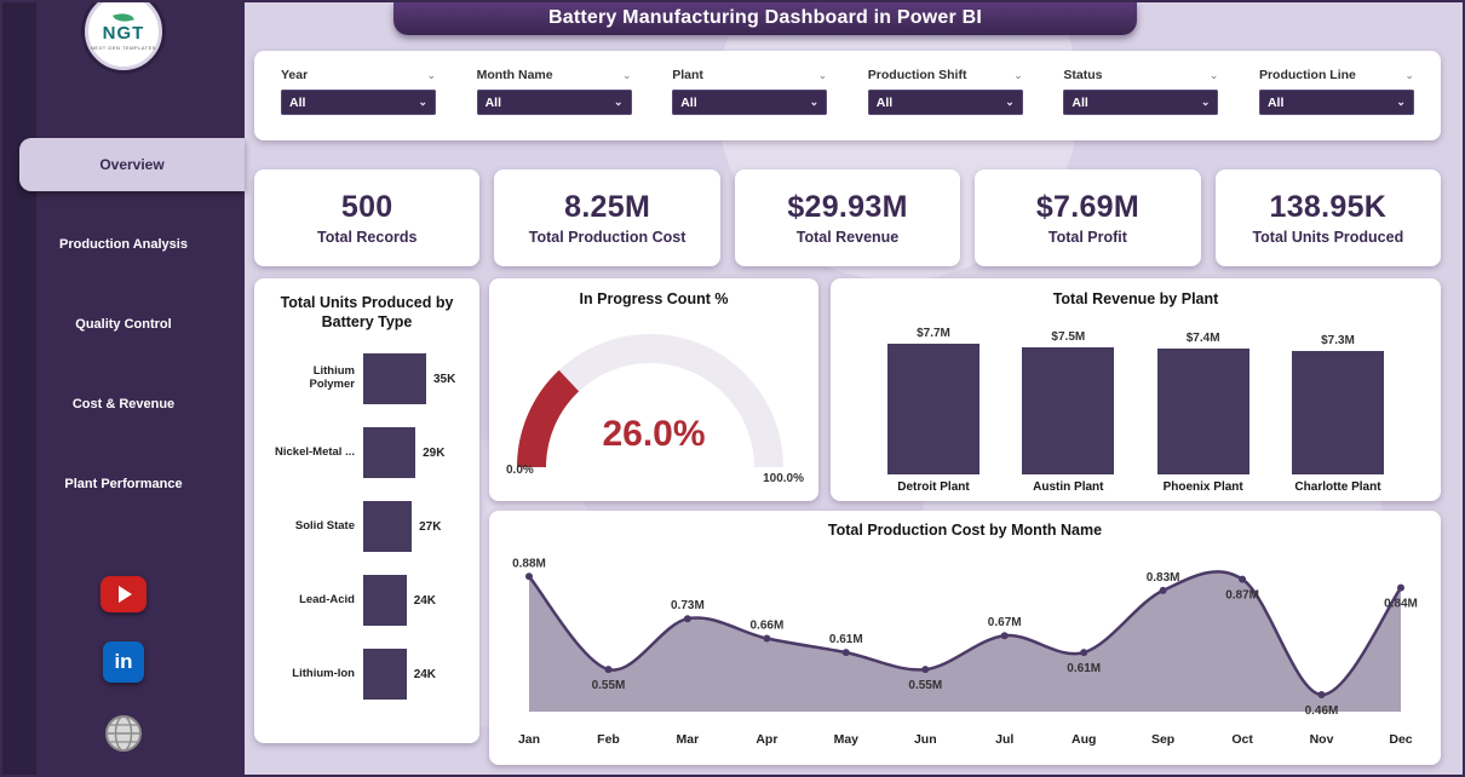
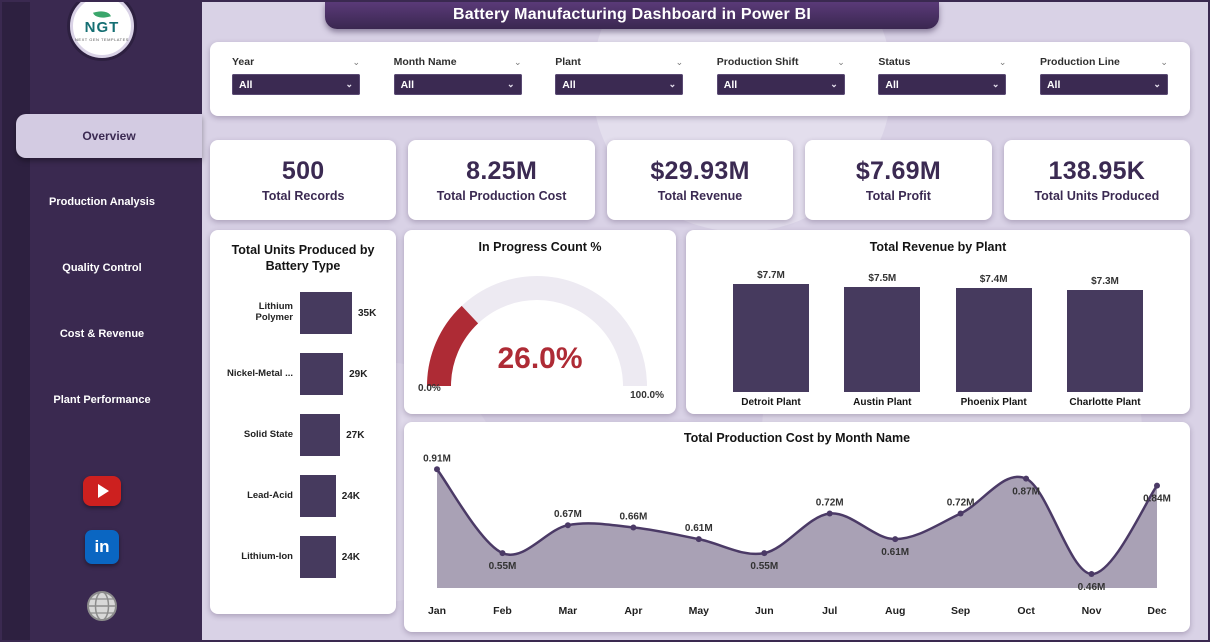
Total Production Cost by Month Name/Jan: 0.88M -> 0.91M
Total Production Cost by Month Name/Mar: 0.73M -> 0.67M
Total Production Cost by Month Name/Jul: 0.67M -> 0.72M
Total Production Cost by Month Name/Sep: 0.83M -> 0.72M
